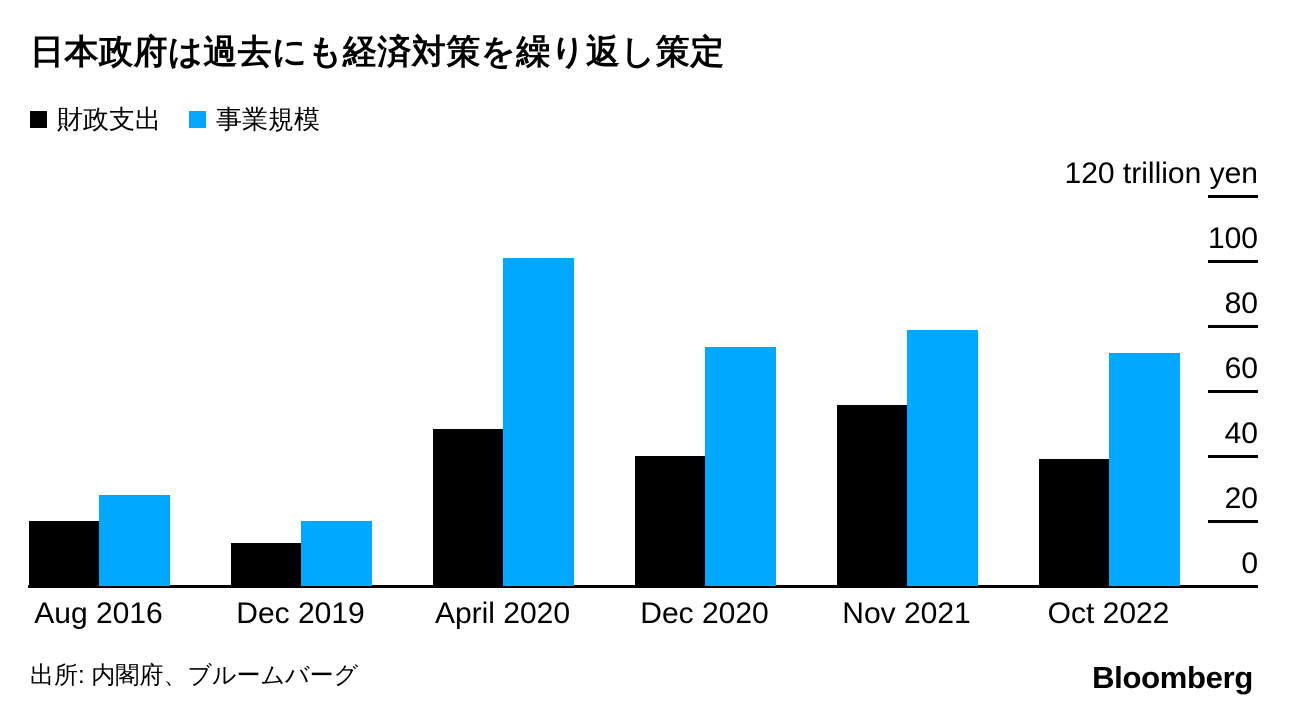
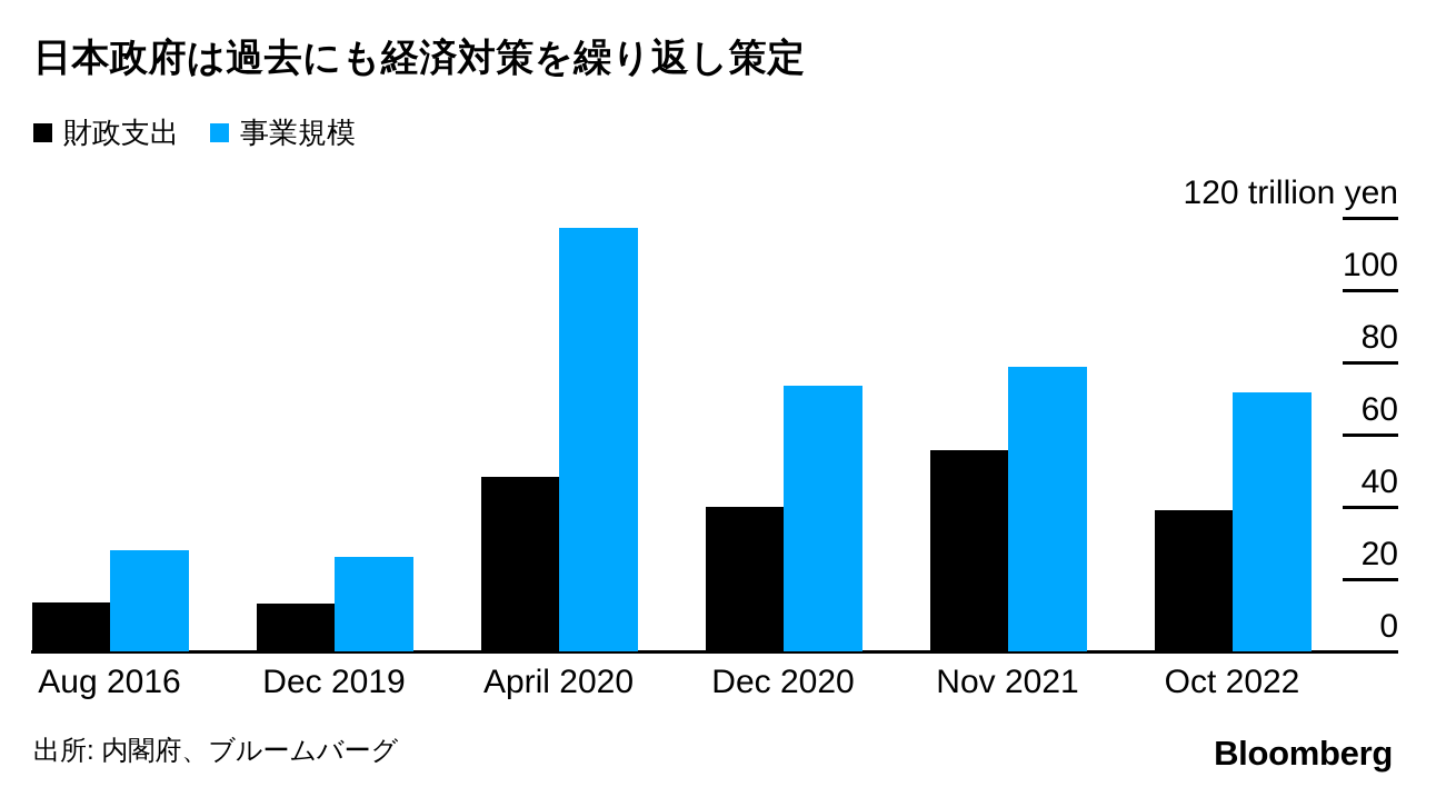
財政支出/Aug 2016: 20 -> 14
事業規模/Dec 2019: 20 -> 26
事業規模/April 2020: 101 -> 117
